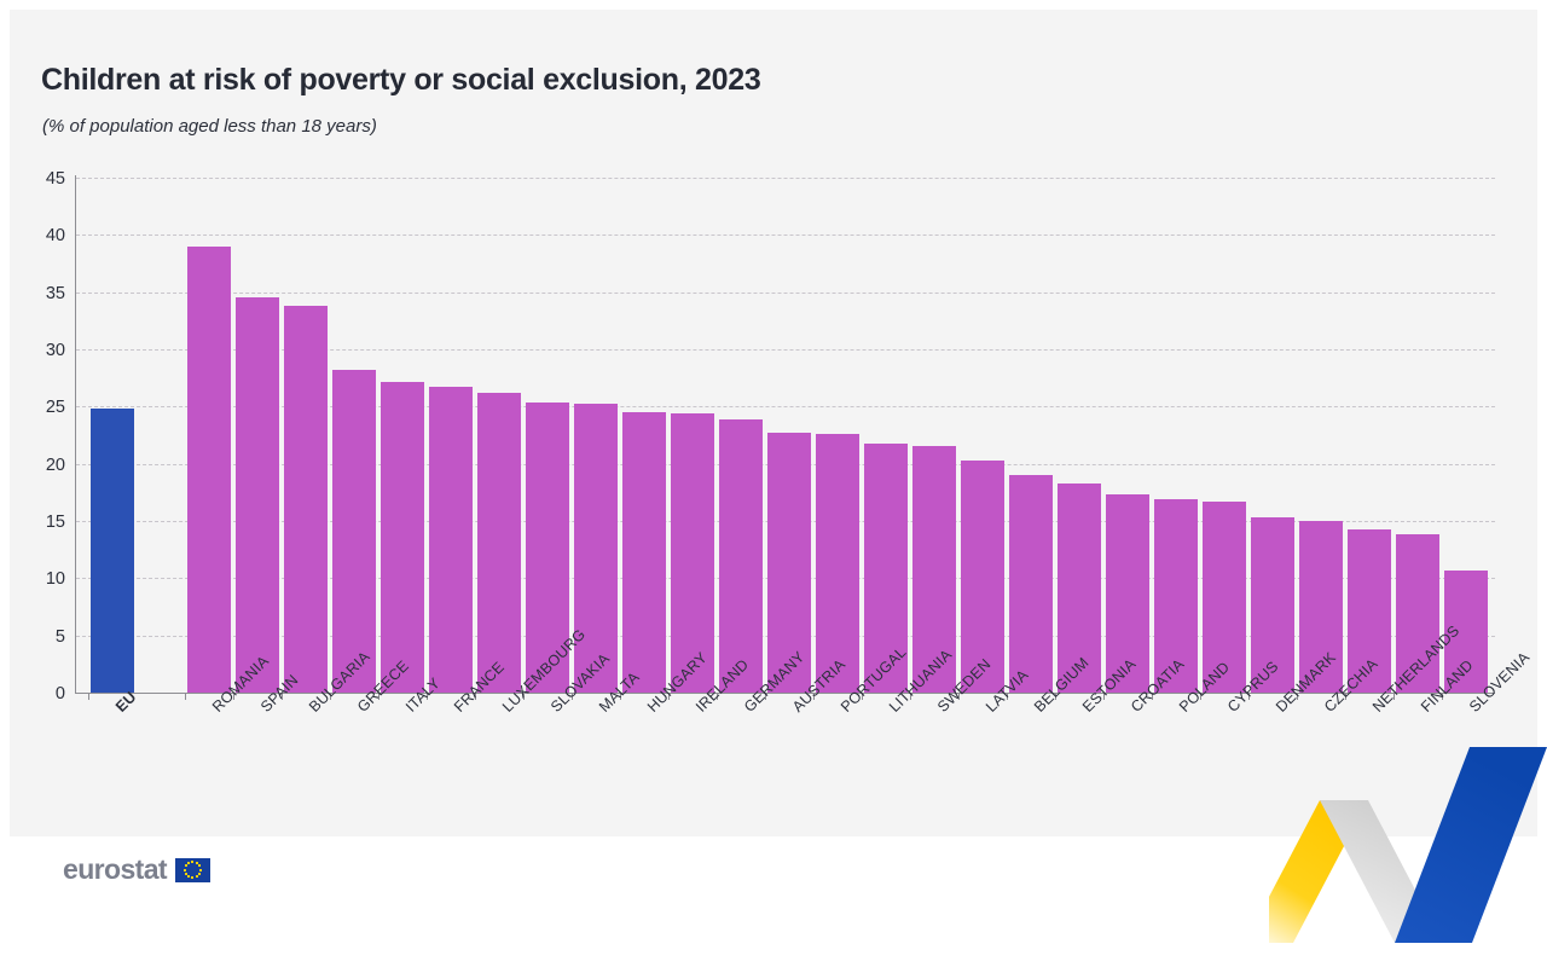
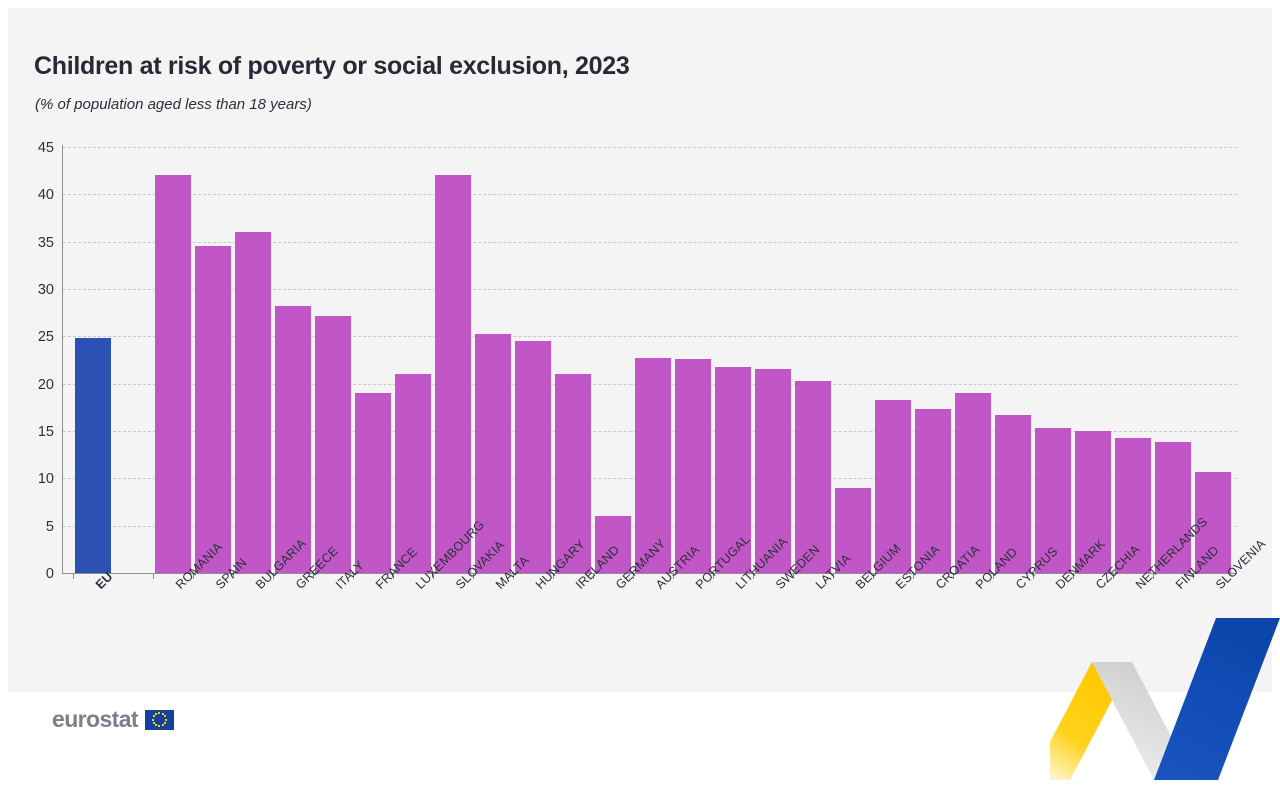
ROMANIA: 39 -> 42
BULGARIA: 34 -> 36
FRANCE: 27 -> 19
LUXEMBOURG: 26 -> 21
SLOVAKIA: 25 -> 42
IRELAND: 24 -> 21
GERMANY: 24 -> 6
BELGIUM: 19 -> 9
POLAND: 17 -> 19
